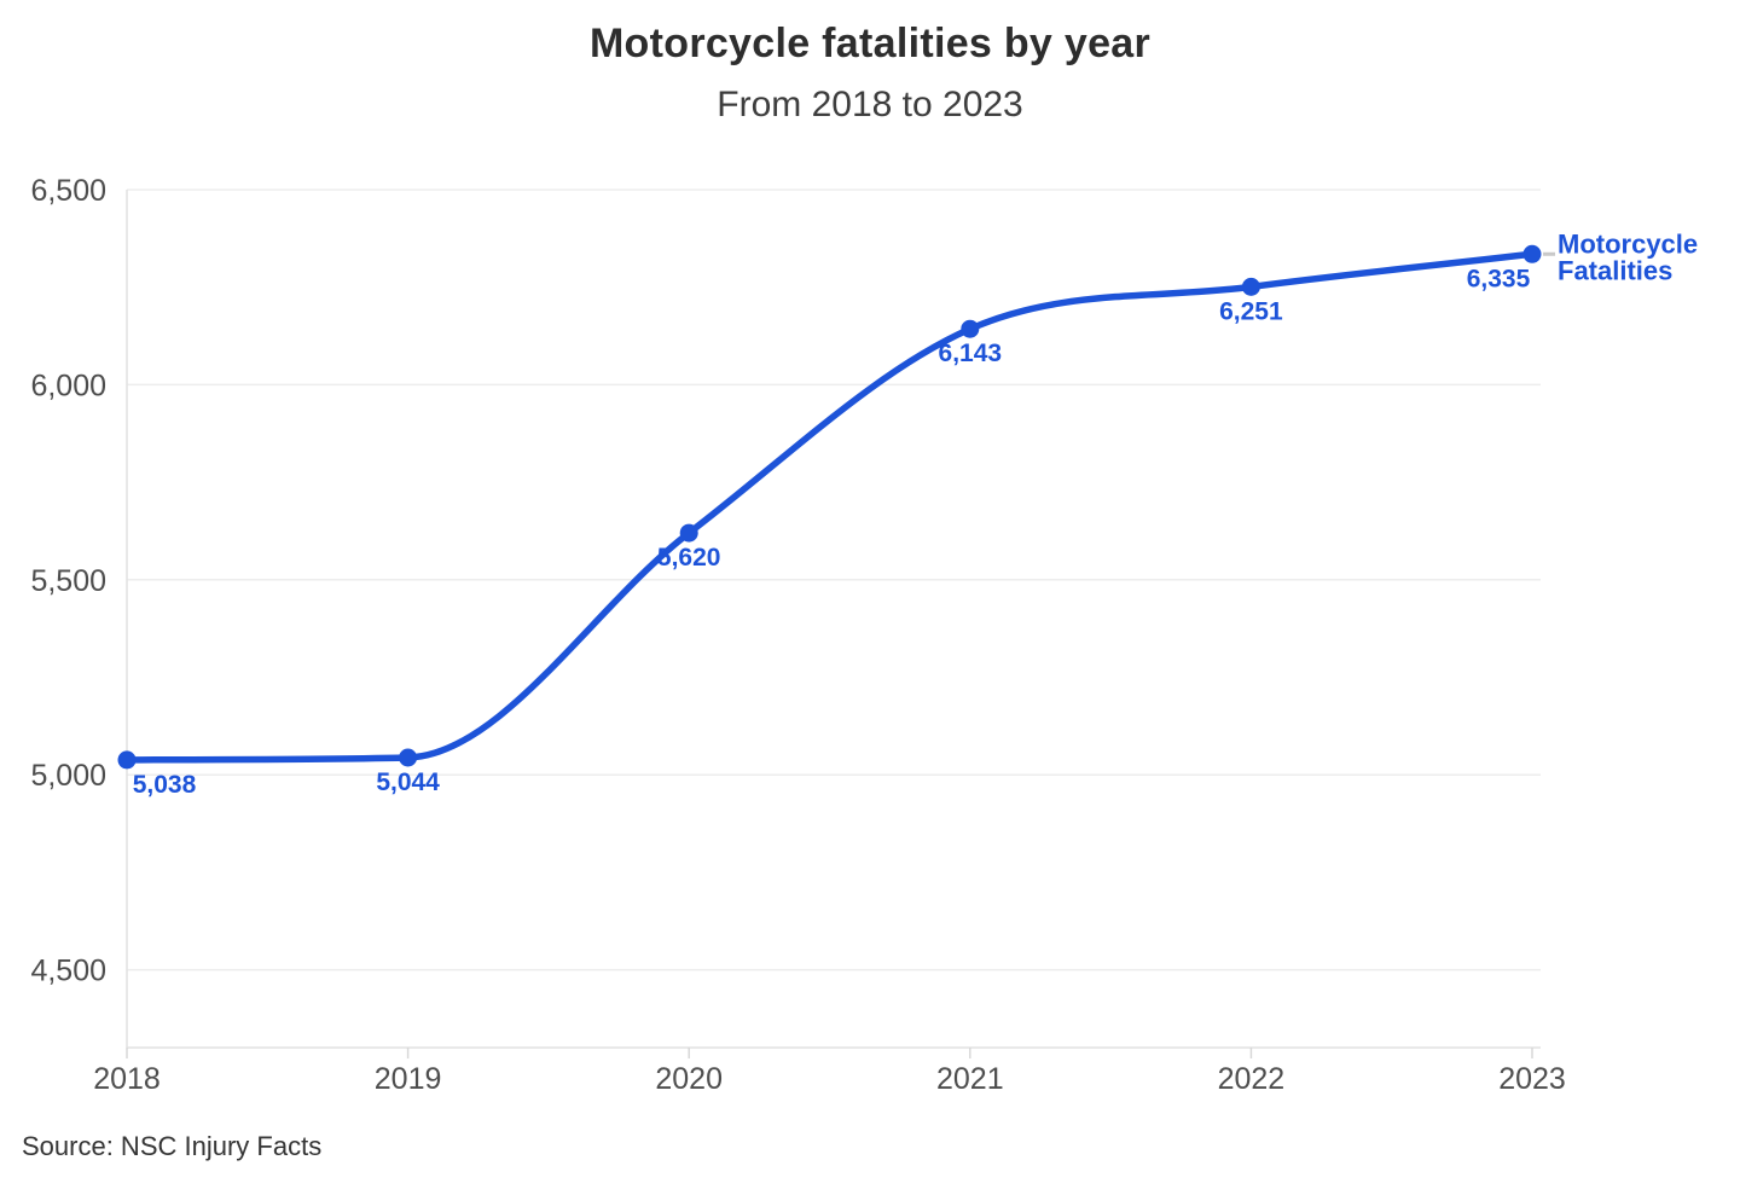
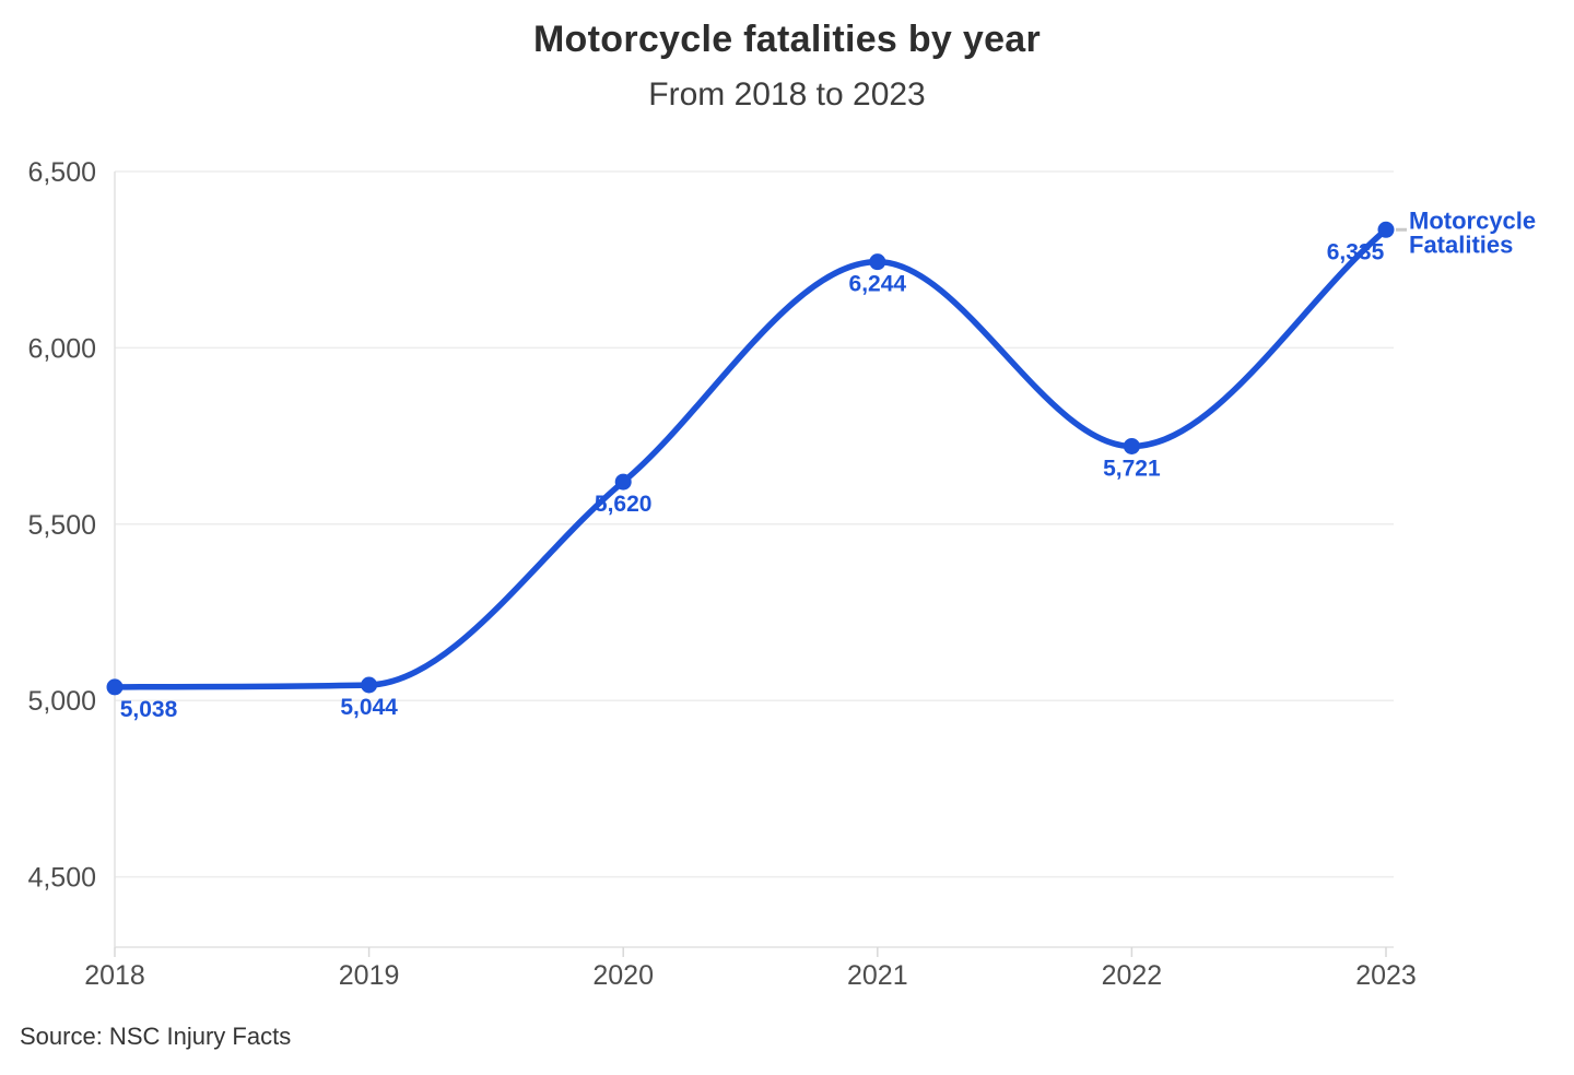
2021: 6,143 -> 6,244
2022: 6,251 -> 5,721
